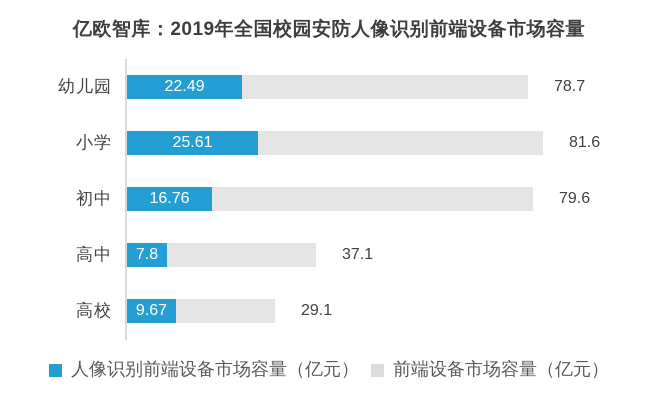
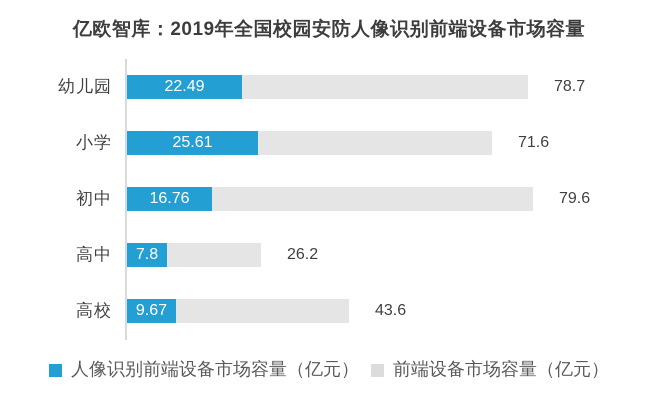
前端设备市场容量（亿元）/小学: 81.6 -> 71.6
前端设备市场容量（亿元）/高中: 37.1 -> 26.2
前端设备市场容量（亿元）/高校: 29.1 -> 43.6
